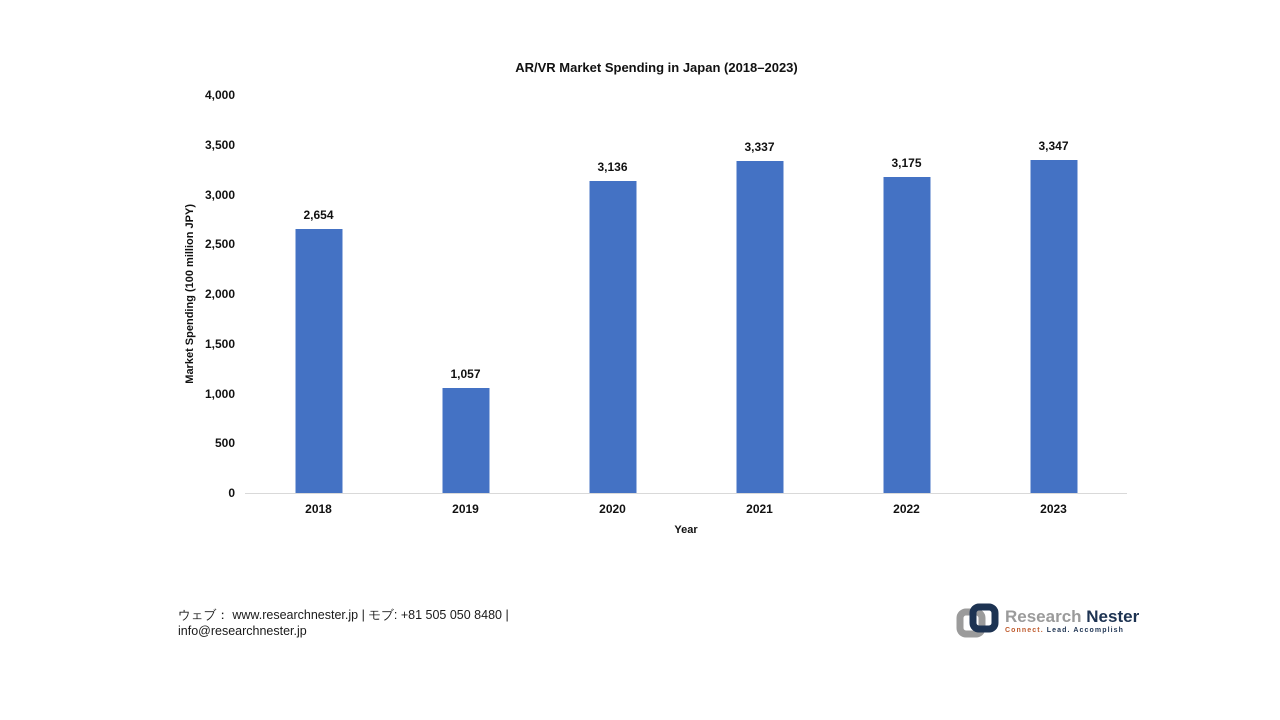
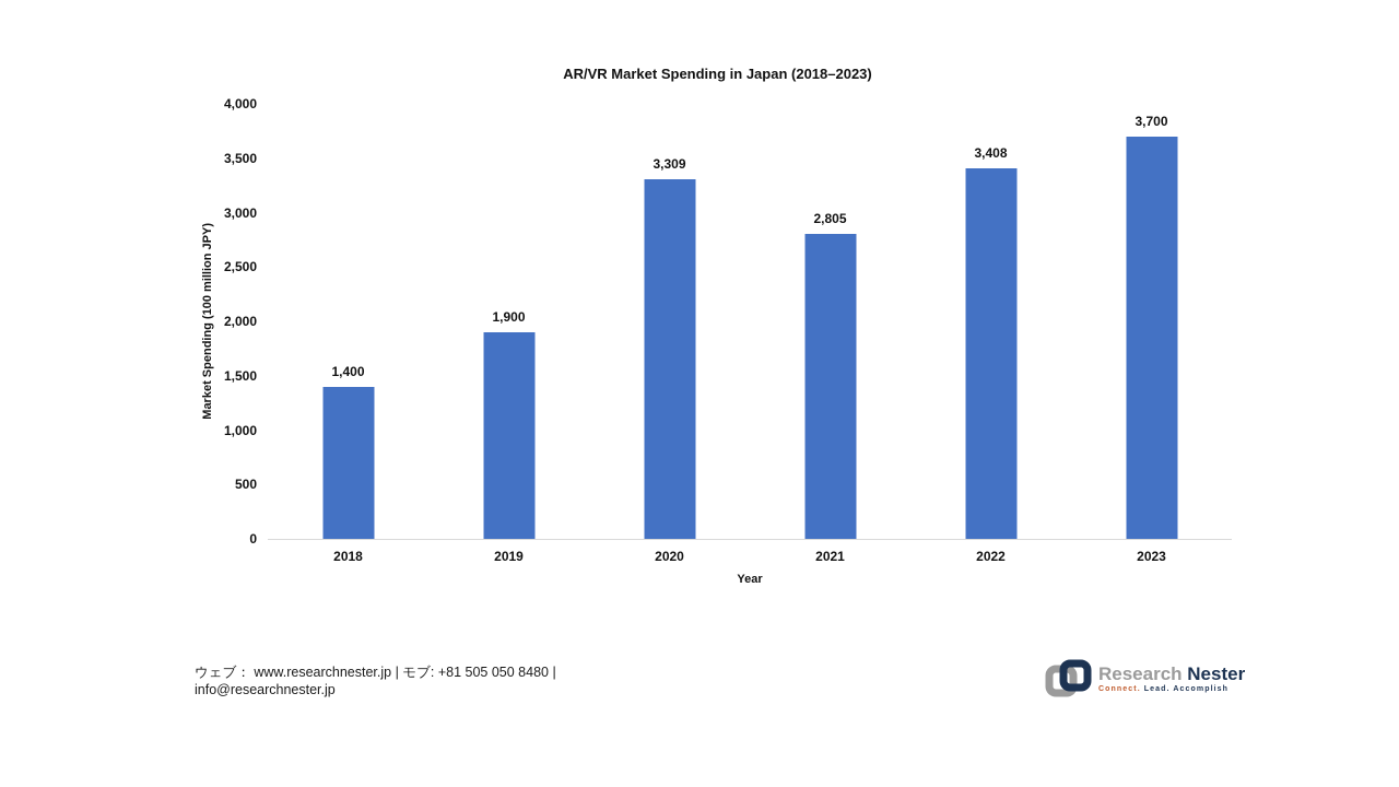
2018: 2,654 -> 1,400
2019: 1,057 -> 1,900
2020: 3,136 -> 3,309
2021: 3,337 -> 2,805
2022: 3,175 -> 3,408
2023: 3,347 -> 3,700
